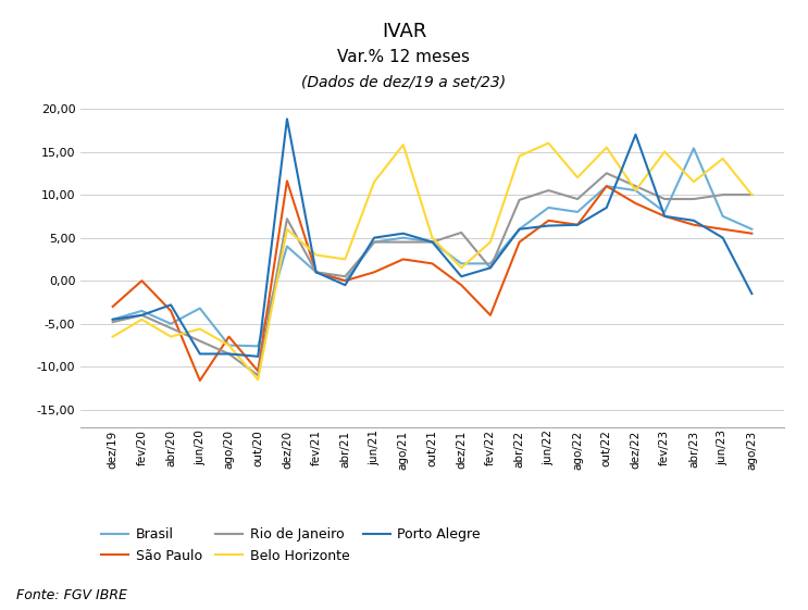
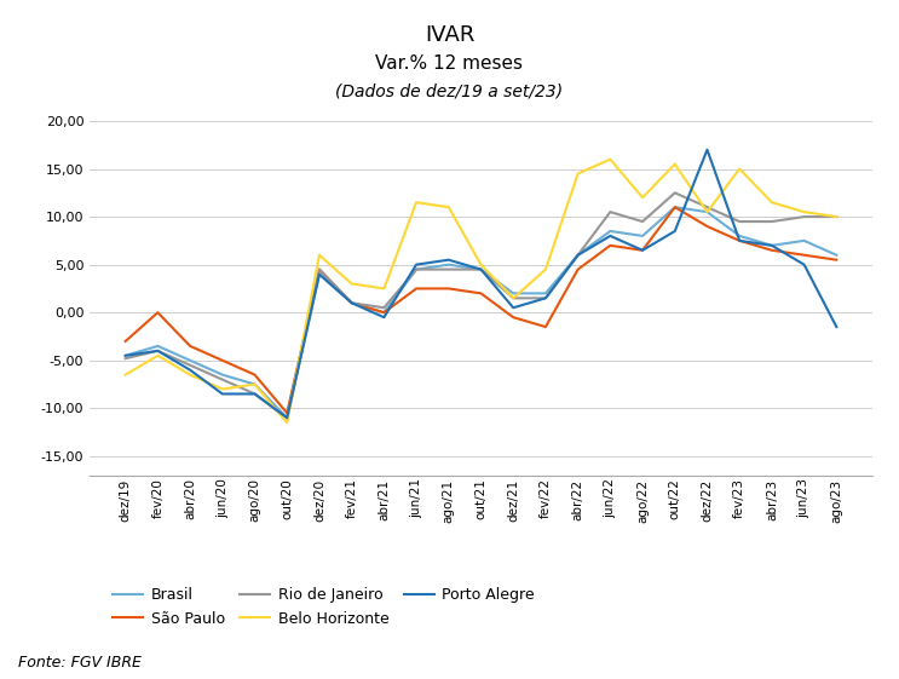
Porto Alegre/abr/20: -2,8 -> -6,0
Brasil/jun/20: -3,2 -> -6,5
São Paulo/jun/20: -11,6 -> -5,0
Belo Horizonte/jun/20: -5,6 -> -8,0
Brasil/out/20: -7,6 -> -11,0
Porto Alegre/out/20: -8,8 -> -11,0
São Paulo/dez/20: 11,6 -> 4,5
Rio de Janeiro/dez/20: 7,2 -> 4,5
Porto Alegre/dez/20: 18,8 -> 4,0
São Paulo/jun/21: 1,0 -> 2,5
Belo Horizonte/ago/21: 15,8 -> 11,0
Rio de Janeiro/dez/21: 5,6 -> 1,5
São Paulo/fev/22: -4,0 -> -1,5
Rio de Janeiro/abr/22: 9,4 -> 6,0
Porto Alegre/jun/22: 6,4 -> 8,0
Brasil/abr/23: 15,4 -> 7,0
Belo Horizonte/jun/23: 14,2 -> 10,5
